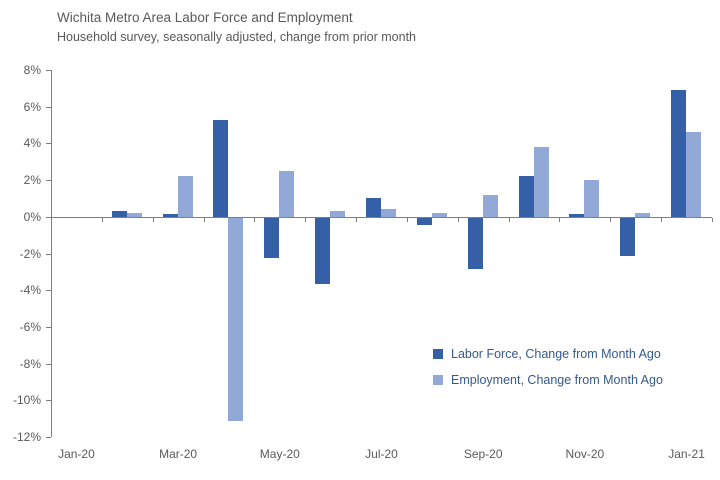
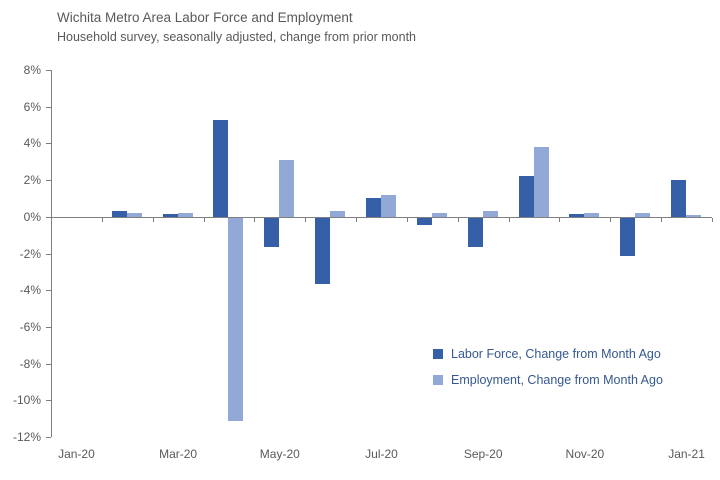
Employment, Change from Month Ago/Mar-20: 2.2% -> 0.2%
Labor Force, Change from Month Ago/May-20: -2.2% -> -1.6%
Employment, Change from Month Ago/May-20: 2.5% -> 3.1%
Employment, Change from Month Ago/Jul-20: 0.4% -> 1.2%
Labor Force, Change from Month Ago/Sep-20: -2.8% -> -1.6%
Employment, Change from Month Ago/Sep-20: 1.2% -> 0.3%
Employment, Change from Month Ago/Nov-20: 2.0% -> 0.2%
Labor Force, Change from Month Ago/Jan-21: 6.9% -> 2.0%
Employment, Change from Month Ago/Jan-21: 4.6% -> 0.1%
